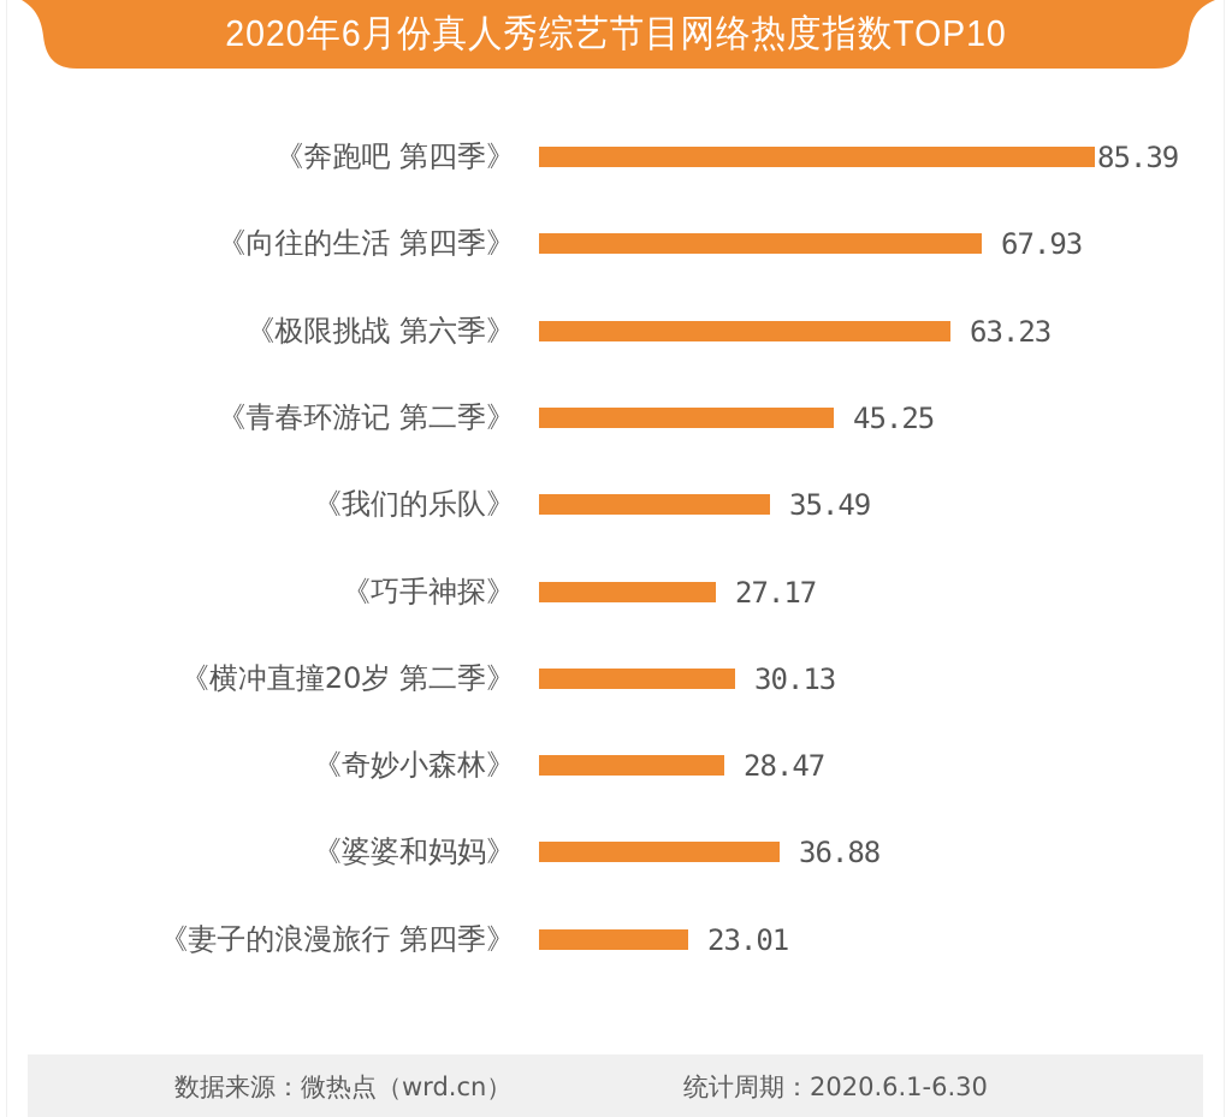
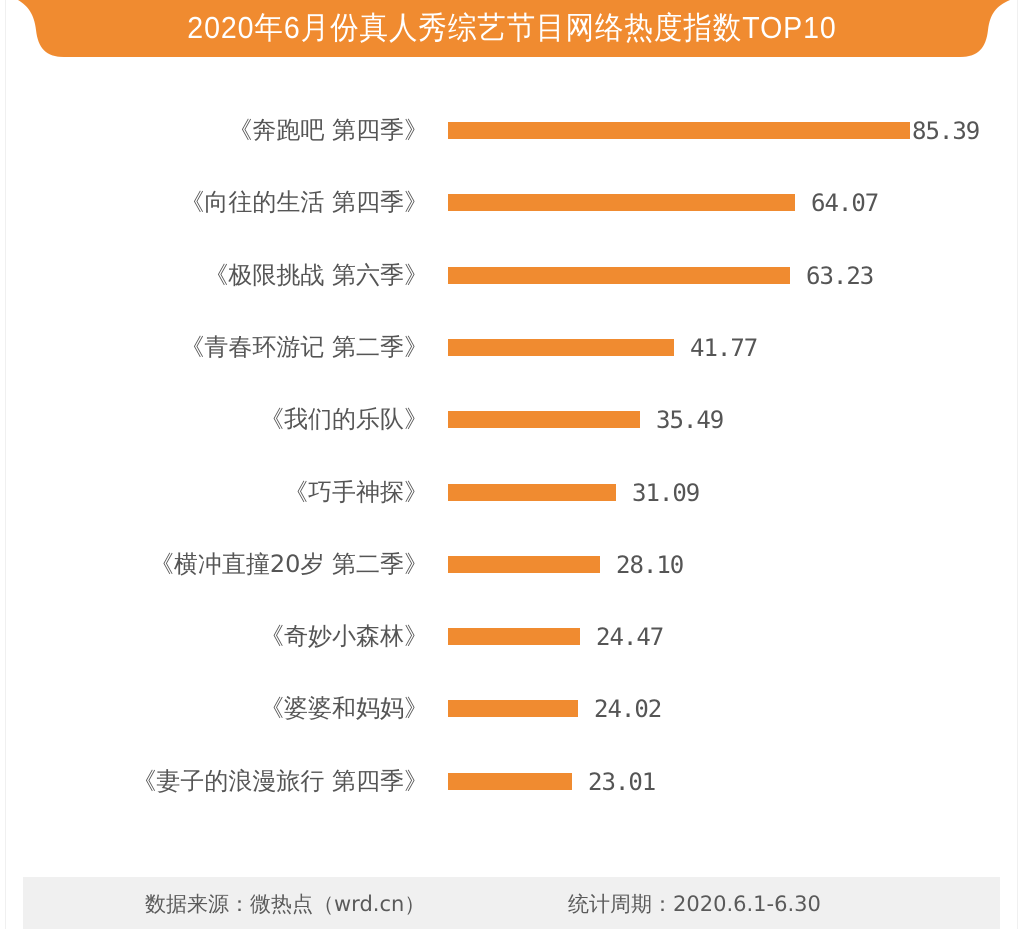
《向往的生活 第四季》: 67.93 -> 64.07
《青春环游记 第二季》: 45.25 -> 41.77
《巧手神探》: 27.17 -> 31.09
《横冲直撞20岁 第二季》: 30.13 -> 28.10
《奇妙小森林》: 28.47 -> 24.47
《婆婆和妈妈》: 36.88 -> 24.02
